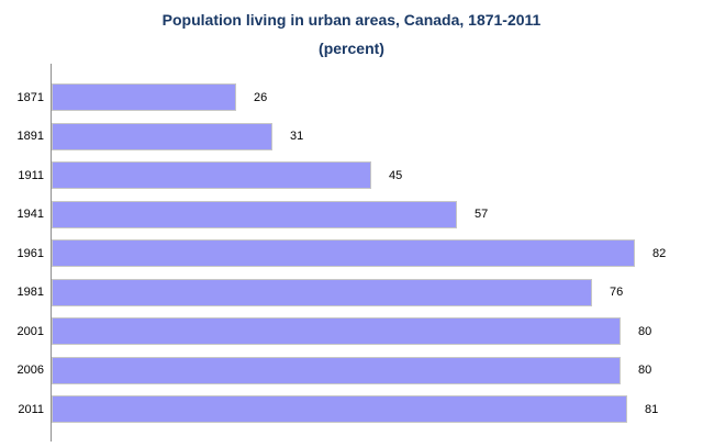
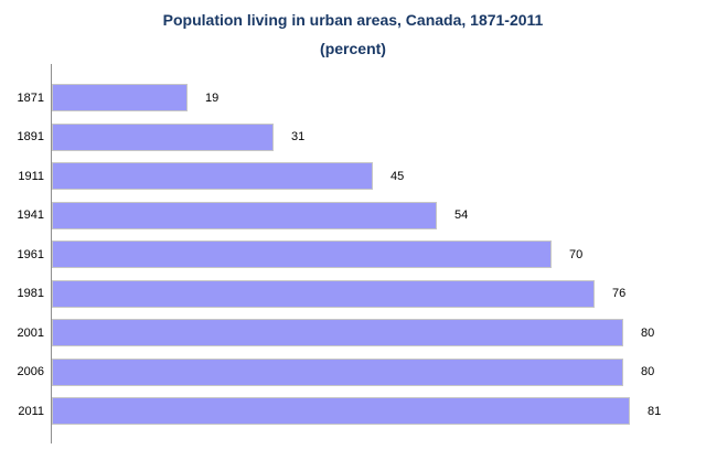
1871: 26 -> 19
1941: 57 -> 54
1961: 82 -> 70
